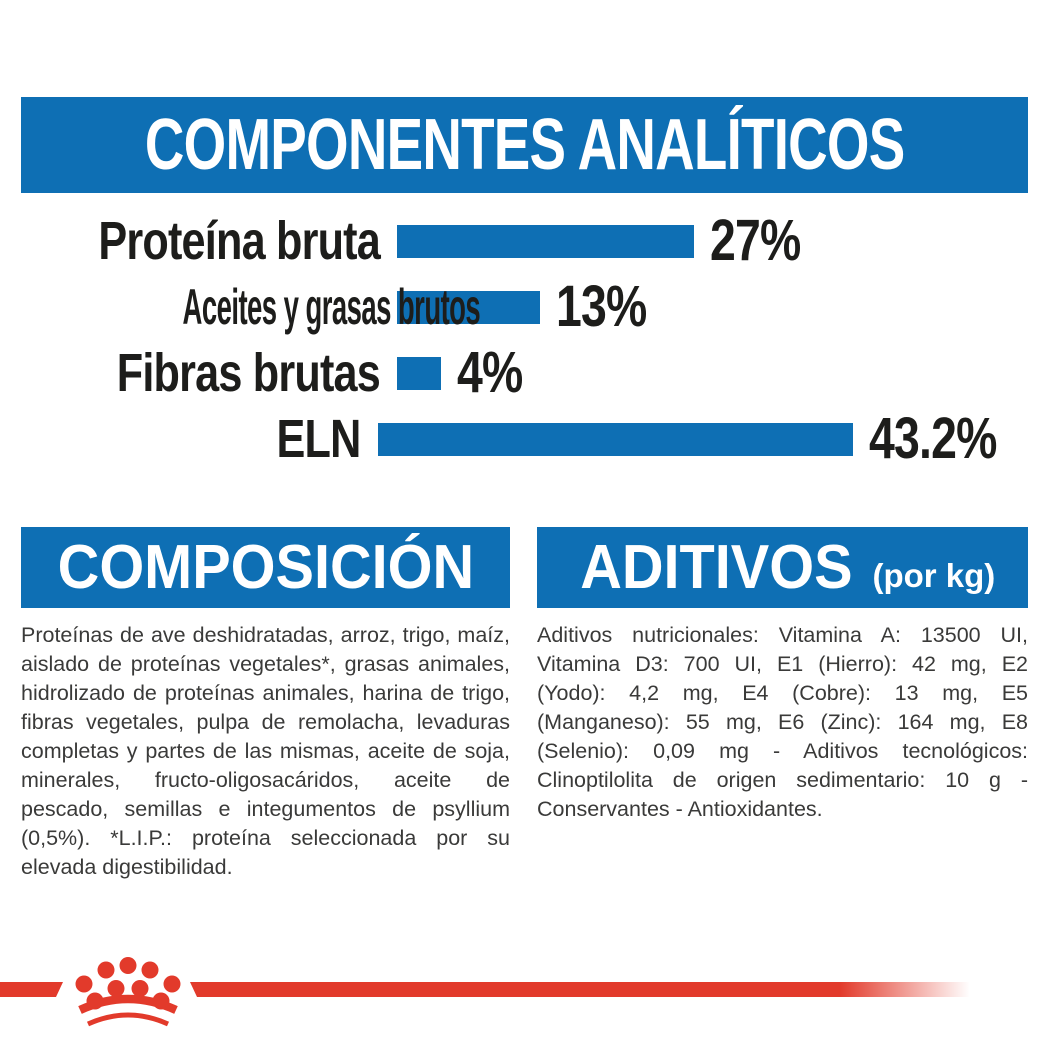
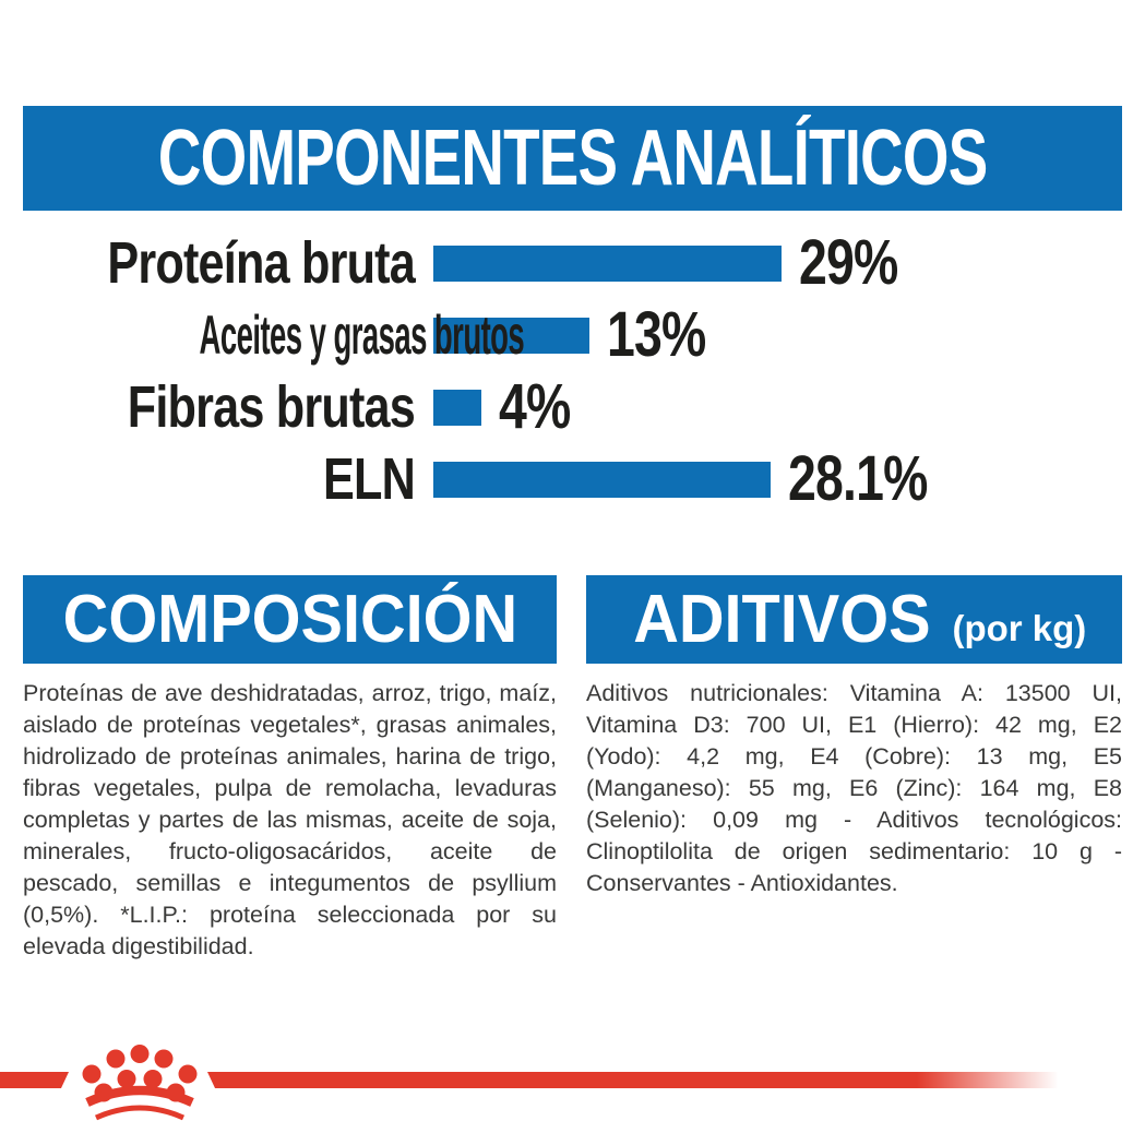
Proteína bruta: 27% -> 29%
ELN: 43.2% -> 28.1%
